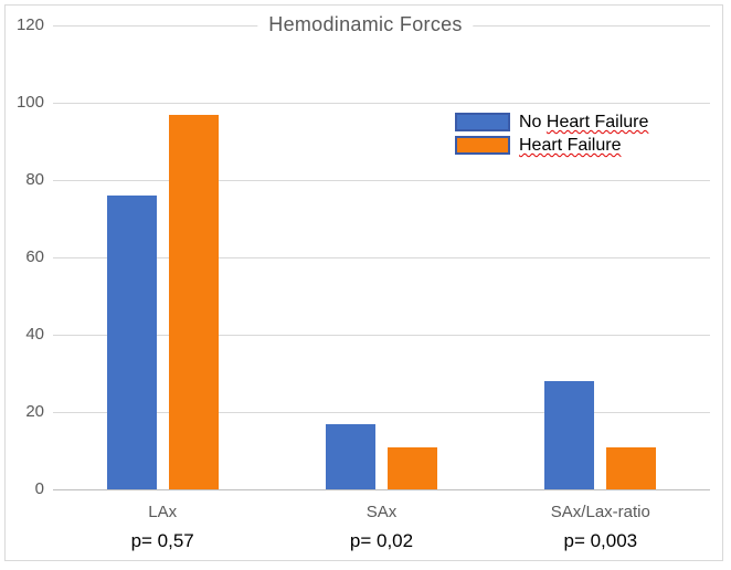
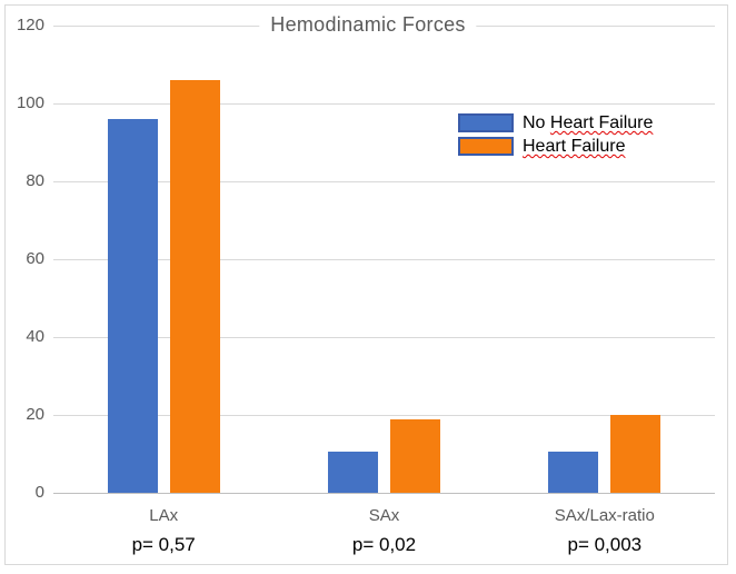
No Heart Failure/LAx: 76 -> 96
Heart Failure/LAx: 97 -> 106
No Heart Failure/SAx: 17 -> 10
Heart Failure/SAx: 11 -> 19
No Heart Failure/SAx/Lax-ratio: 28 -> 10
Heart Failure/SAx/Lax-ratio: 11 -> 20
